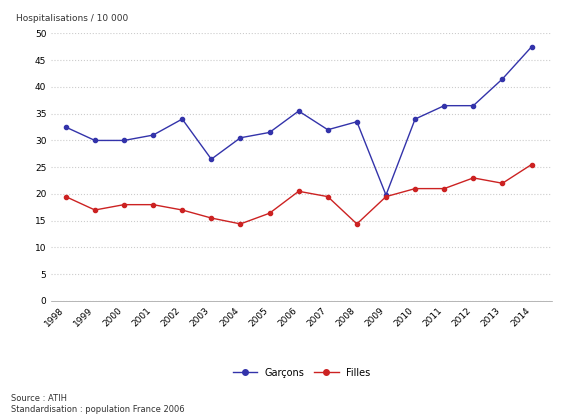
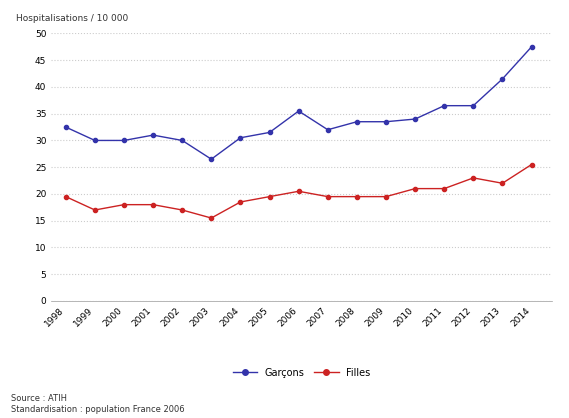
Garçons/2002: 34.0 -> 30.0
Filles/2004: 14.4 -> 18.5
Filles/2005: 16.4 -> 19.5
Filles/2008: 14.4 -> 19.5
Garçons/2009: 19.8 -> 33.5
